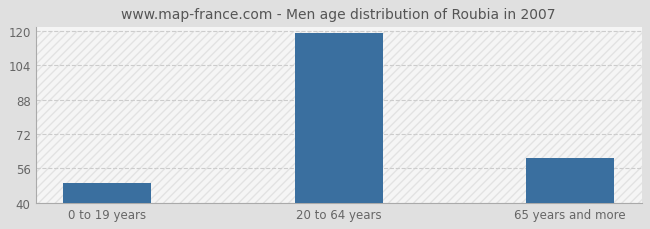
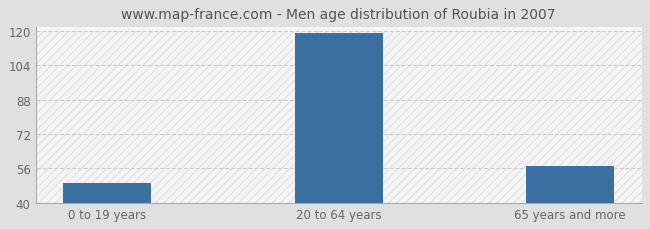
65 years and more: 61 -> 57
